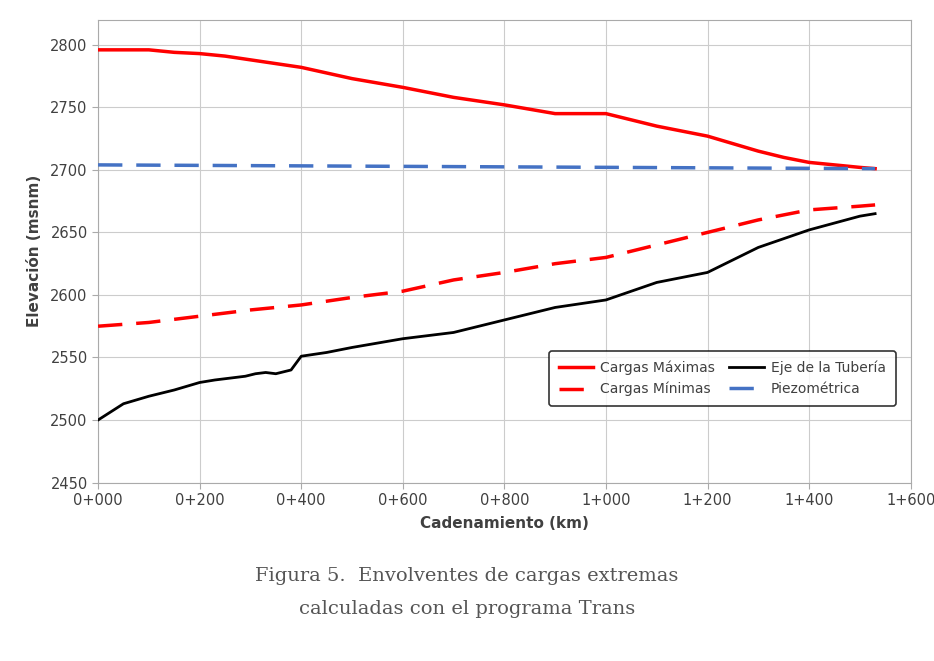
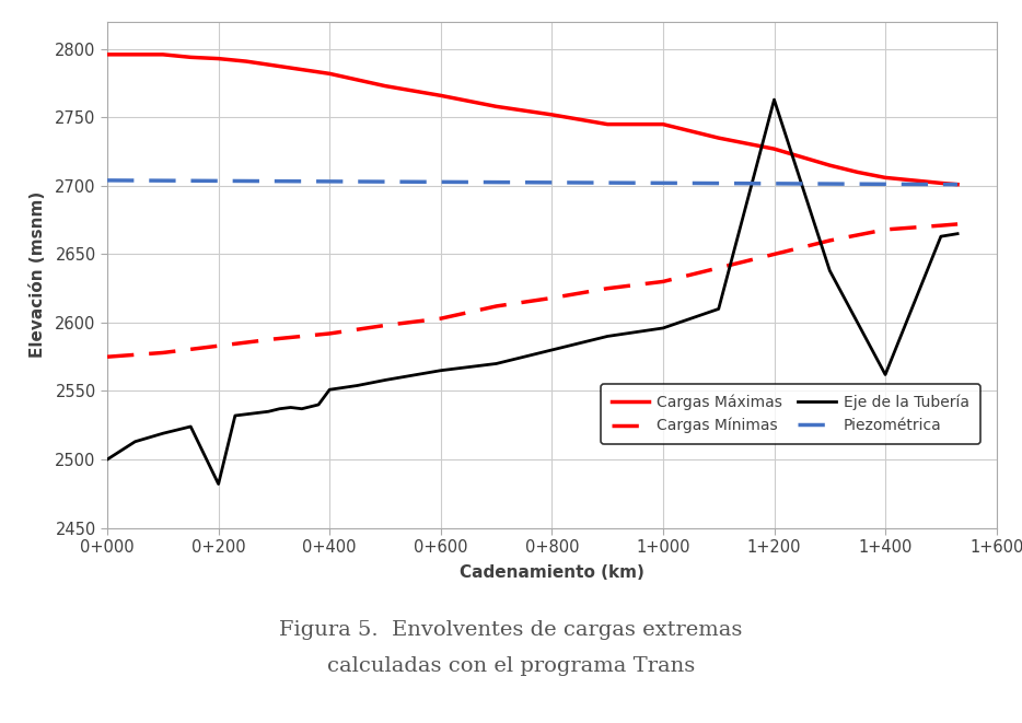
Eje de la Tubería/0+200: 2530 -> 2482
Eje de la Tubería/1+200: 2618 -> 2763
Eje de la Tubería/1+400: 2652 -> 2562
